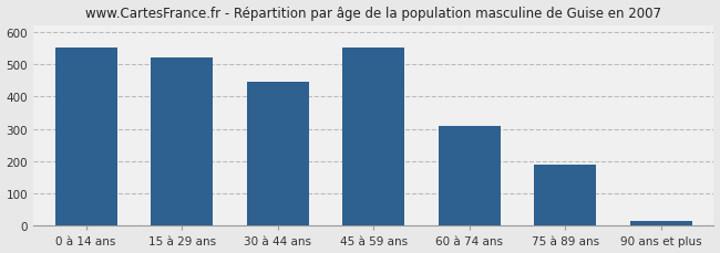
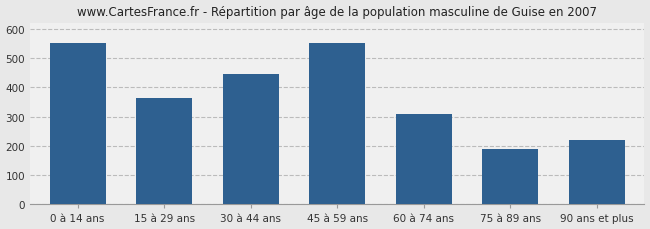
15 à 29 ans: 520 -> 365
90 ans et plus: 15 -> 220
